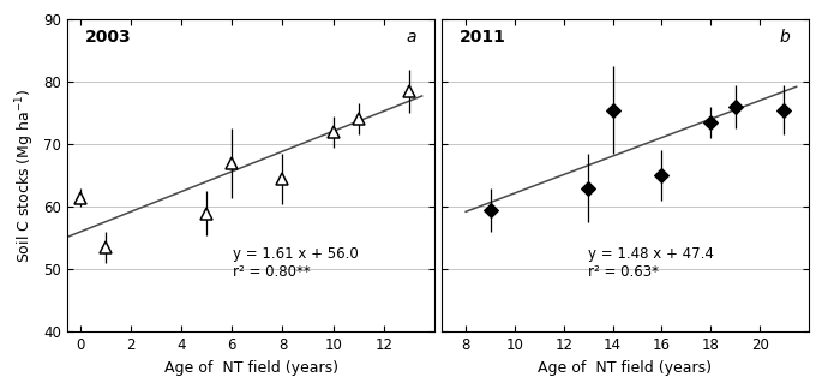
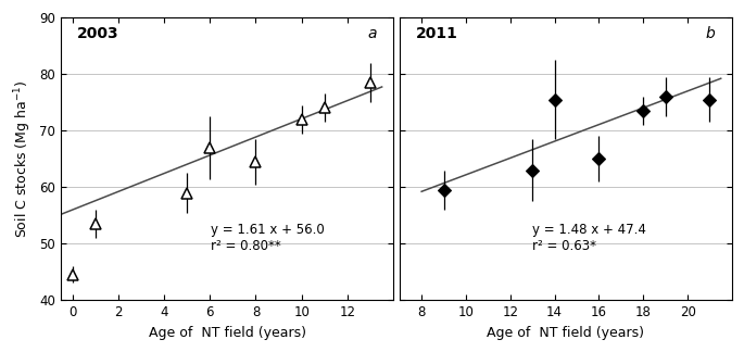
0: 61.5 -> 44.6
